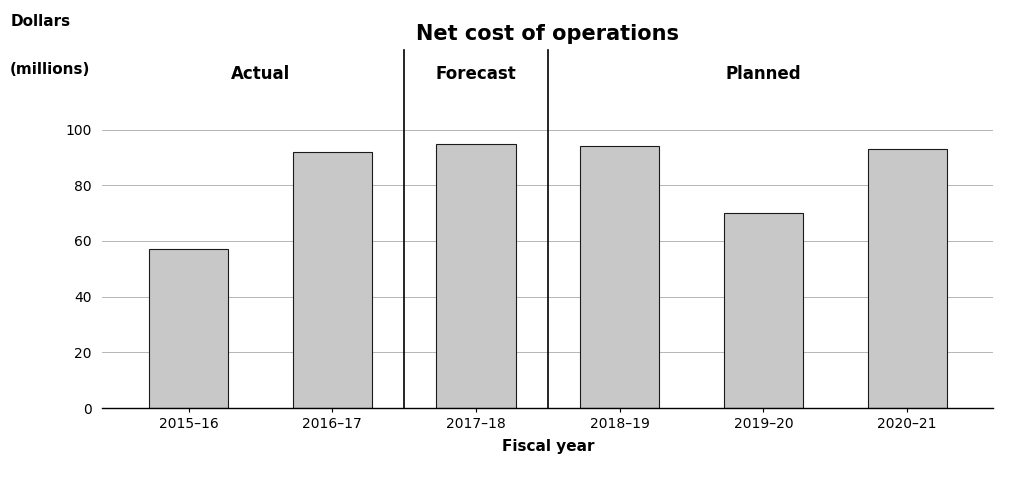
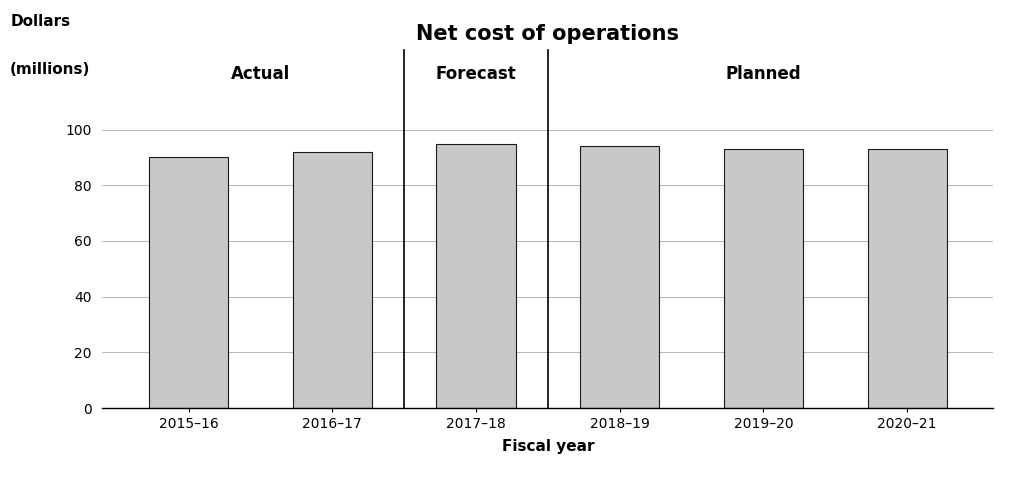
2015–16: 57 -> 90
2019–20: 70 -> 93
